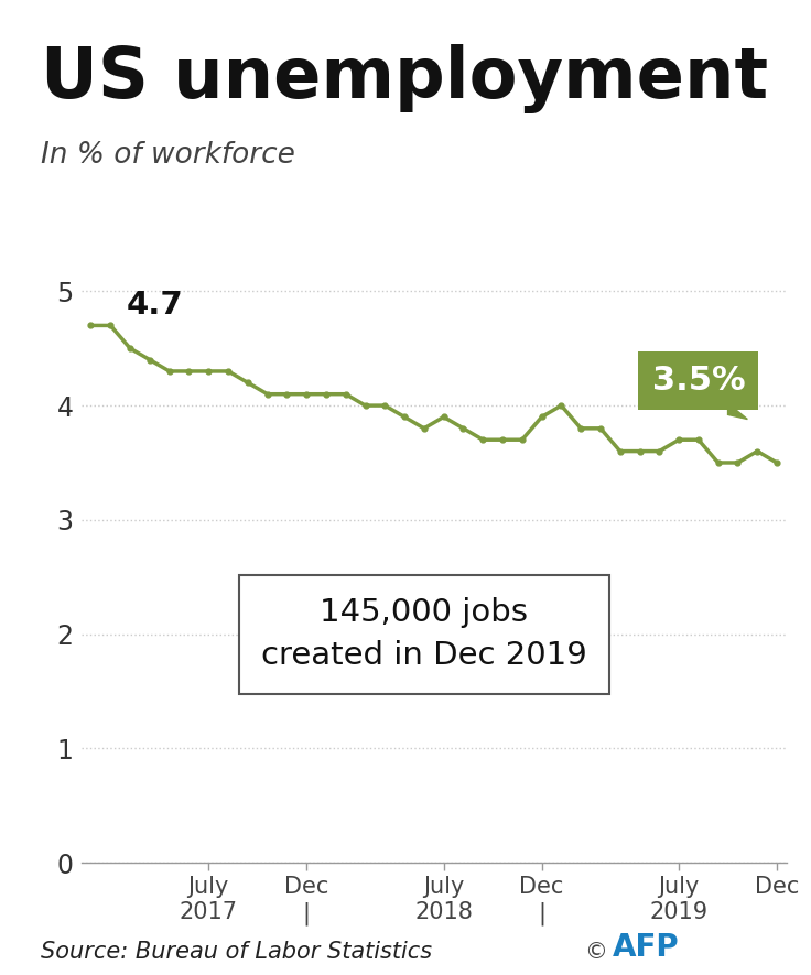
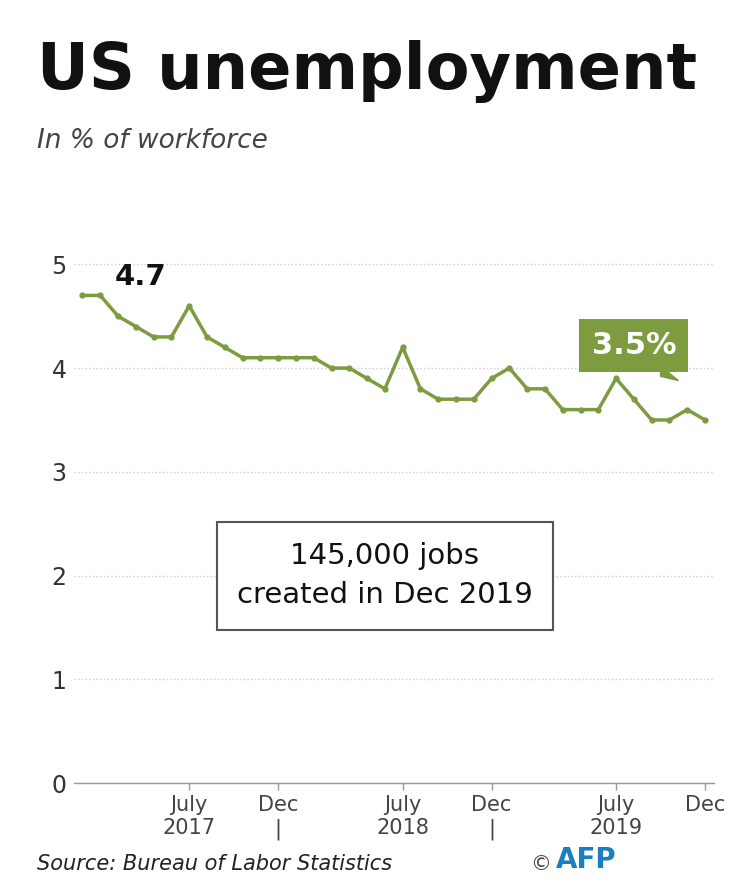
July 2017: 4.3 -> 4.6
July 2018: 3.9 -> 4.2
July 2019: 3.7 -> 3.9
